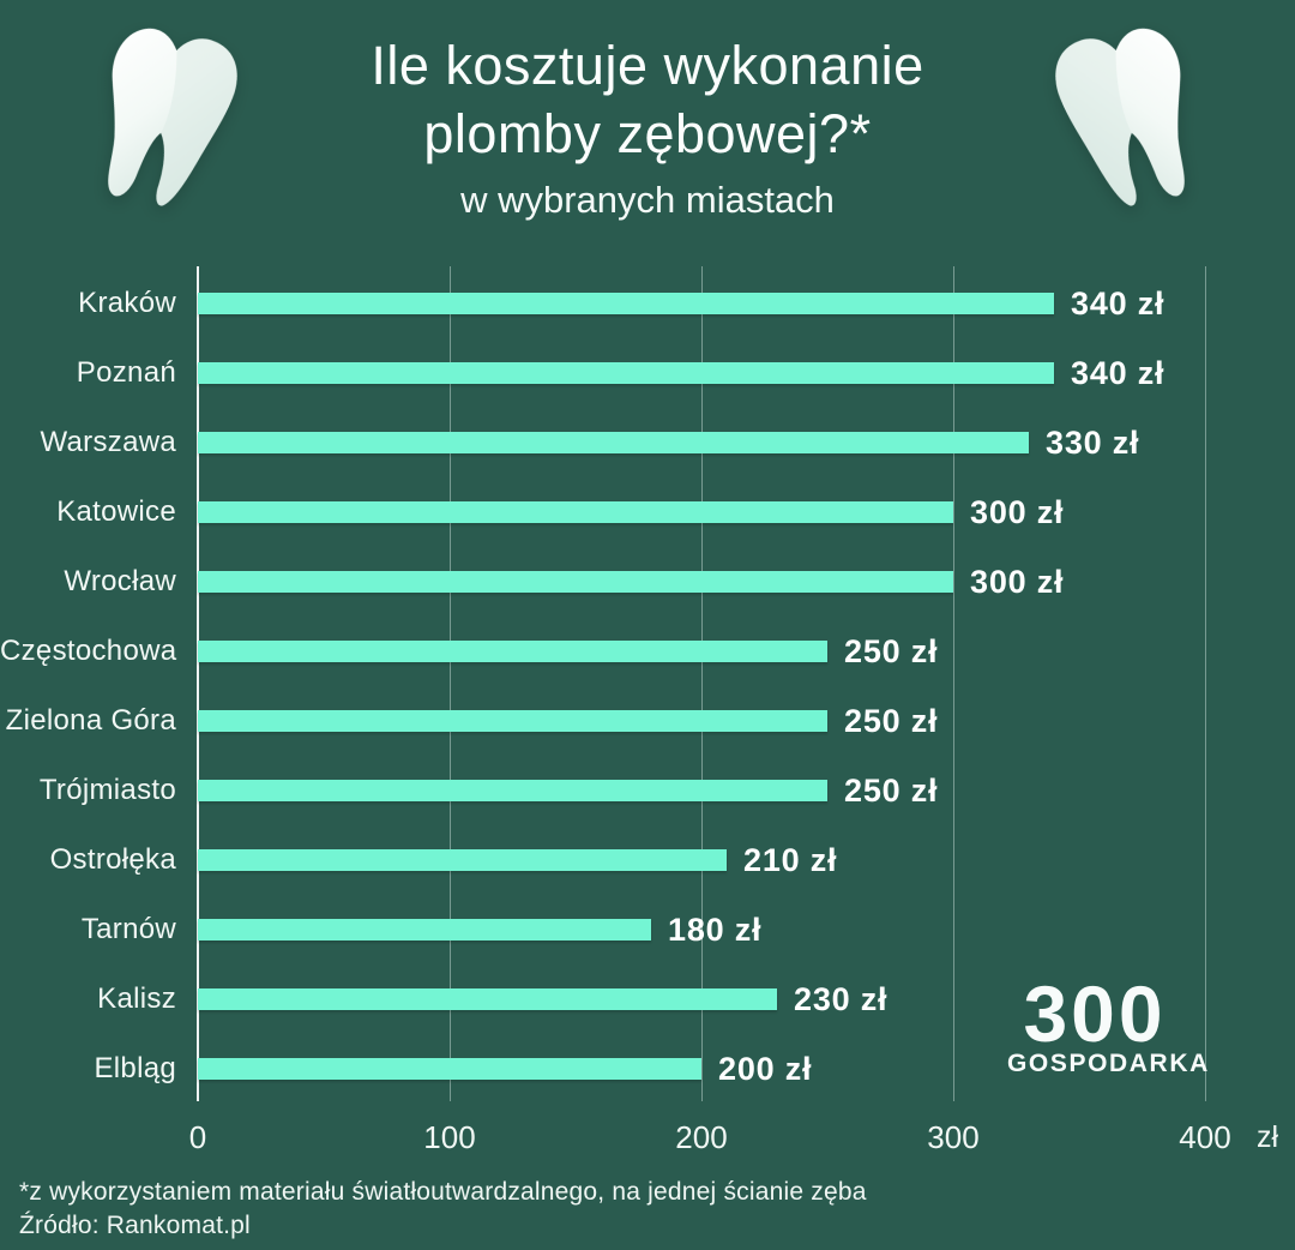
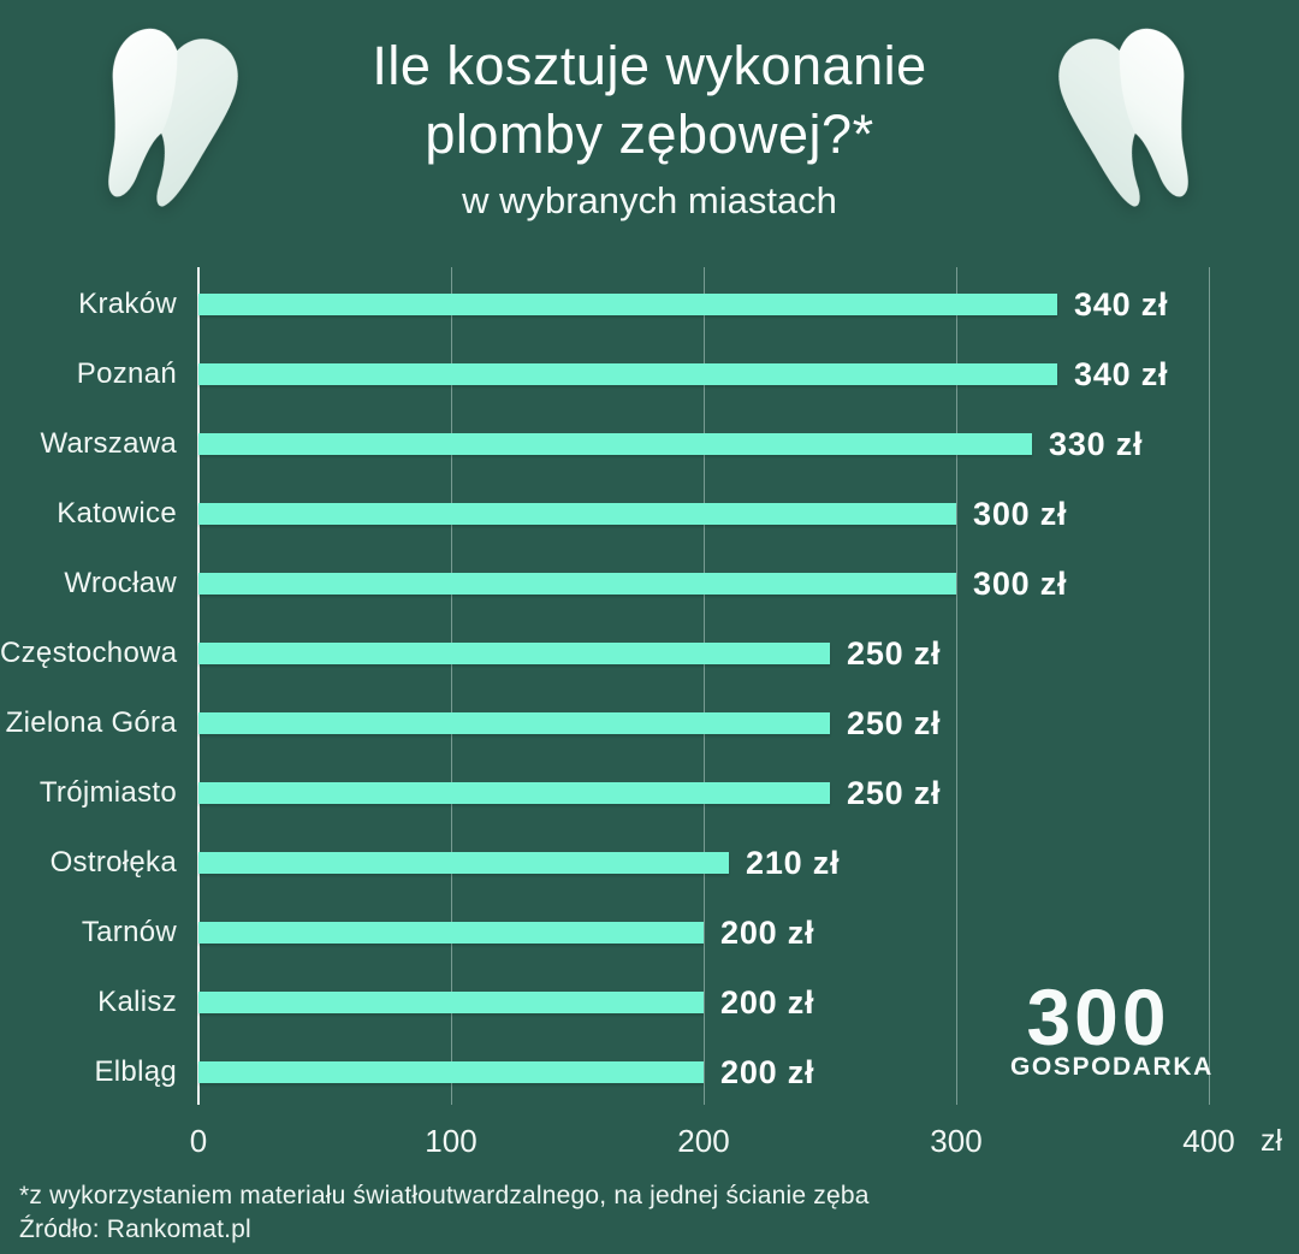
Tarnów: 180 -> 200
Kalisz: 230 -> 200
